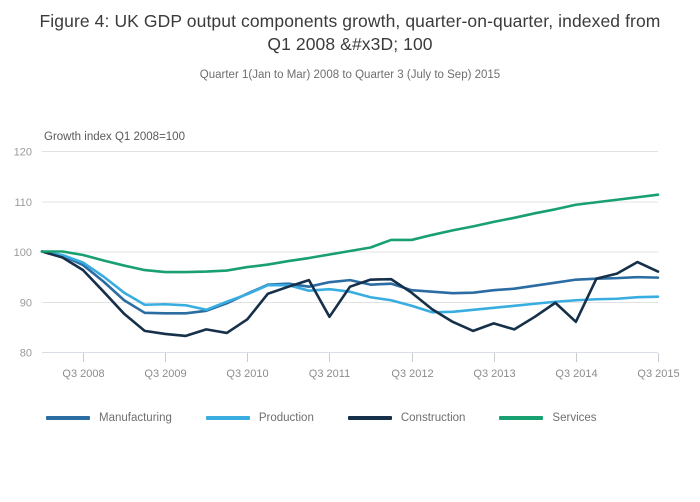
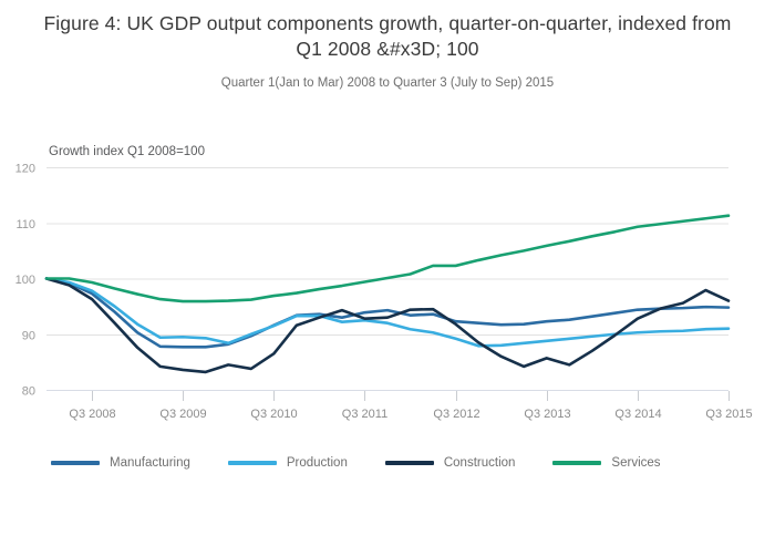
Construction/Q3 2011: 87 -> 93
Construction/Q3 2014: 86 -> 93
